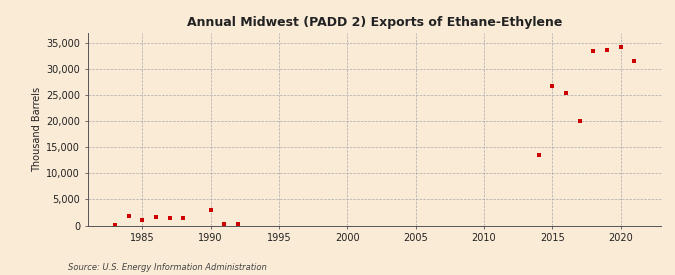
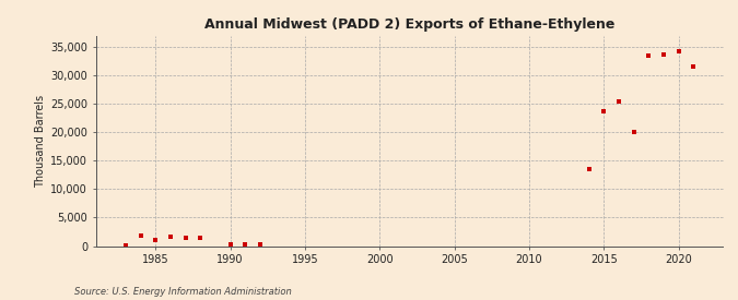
1990: 3,000 -> 200
2015: 26,800 -> 23,800
